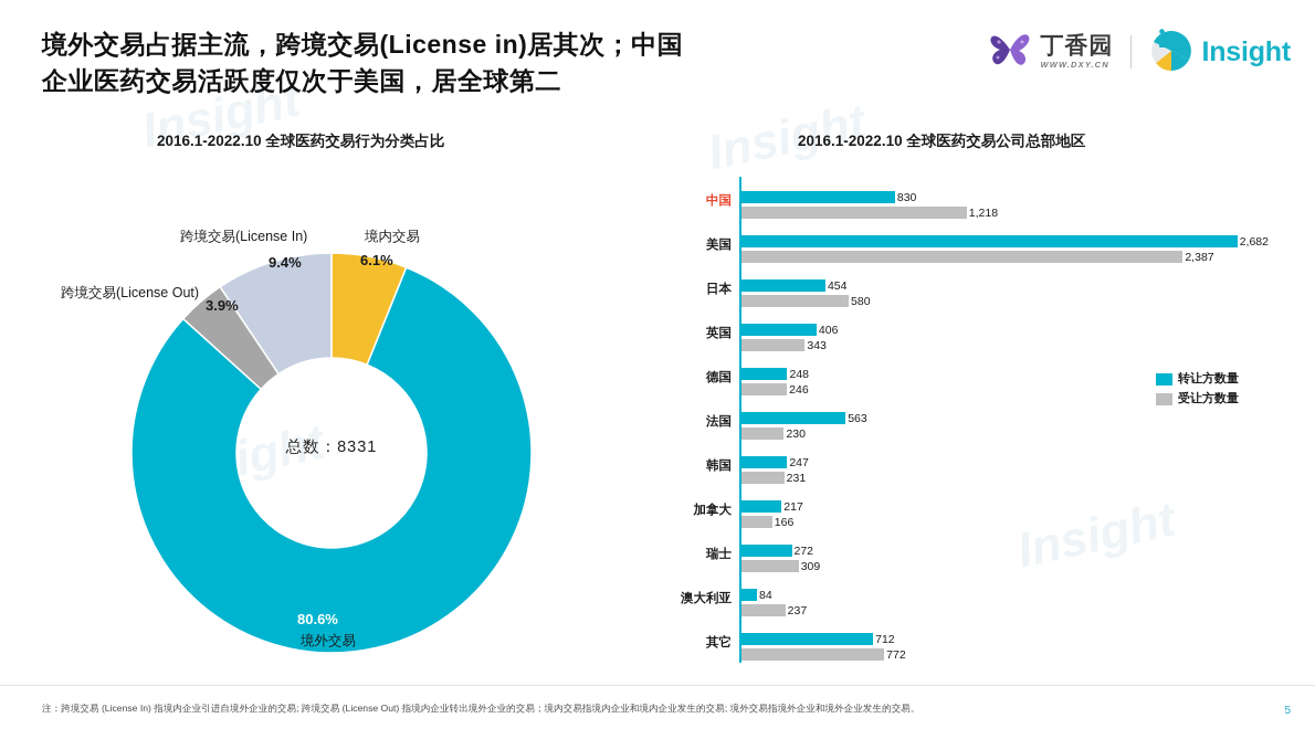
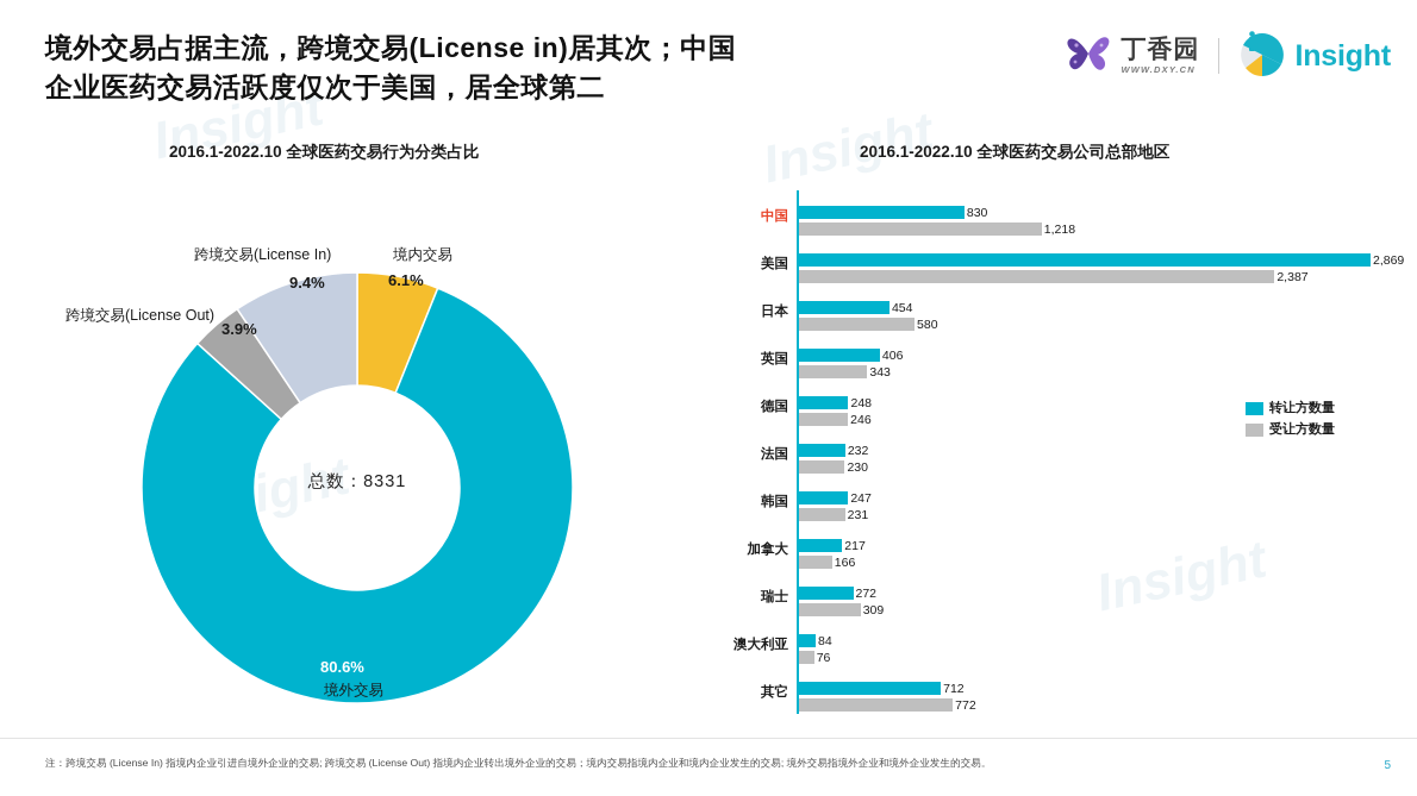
2016.1-2022.10 全球医药交易公司总部地区/转让方数量/美国: 2,682 -> 2,869
2016.1-2022.10 全球医药交易公司总部地区/转让方数量/法国: 563 -> 232
2016.1-2022.10 全球医药交易公司总部地区/受让方数量/澳大利亚: 237 -> 76
